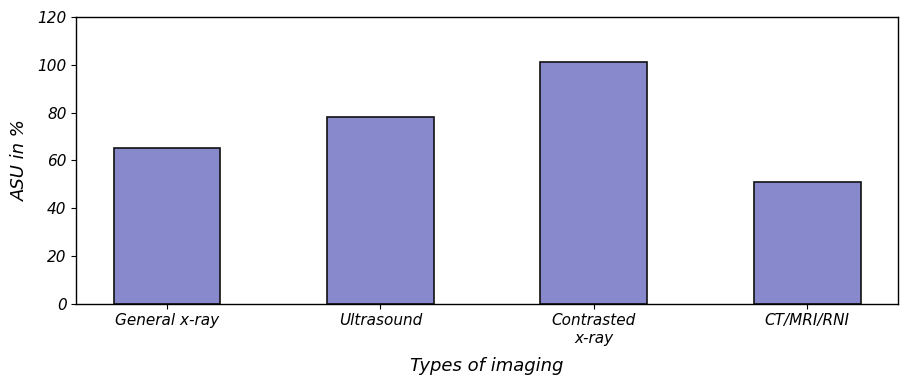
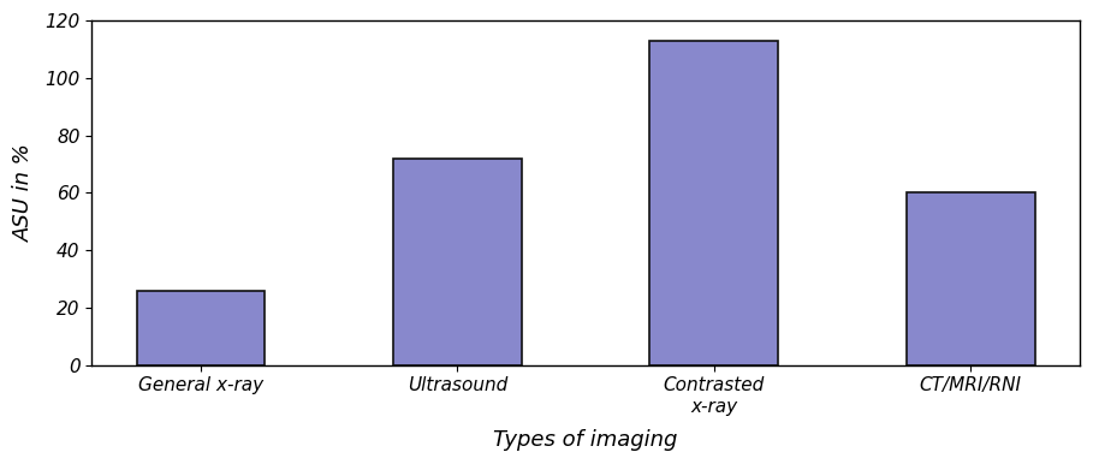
General x-ray: 65 -> 26
Ultrasound: 78 -> 72
Contrasted x-ray: 101 -> 113
CT/MRI/RNI: 51 -> 60
